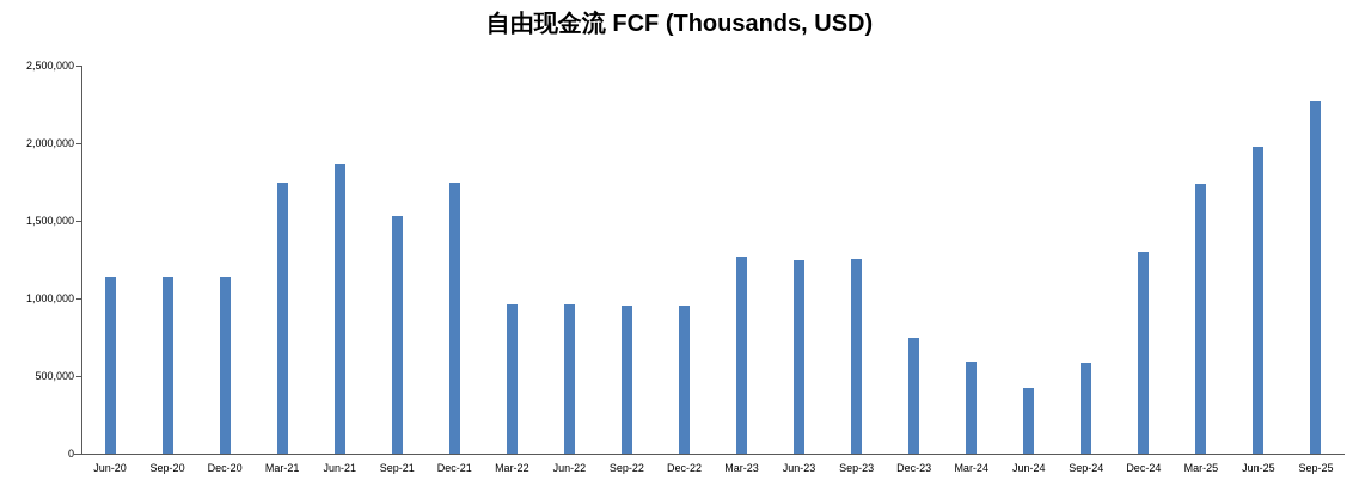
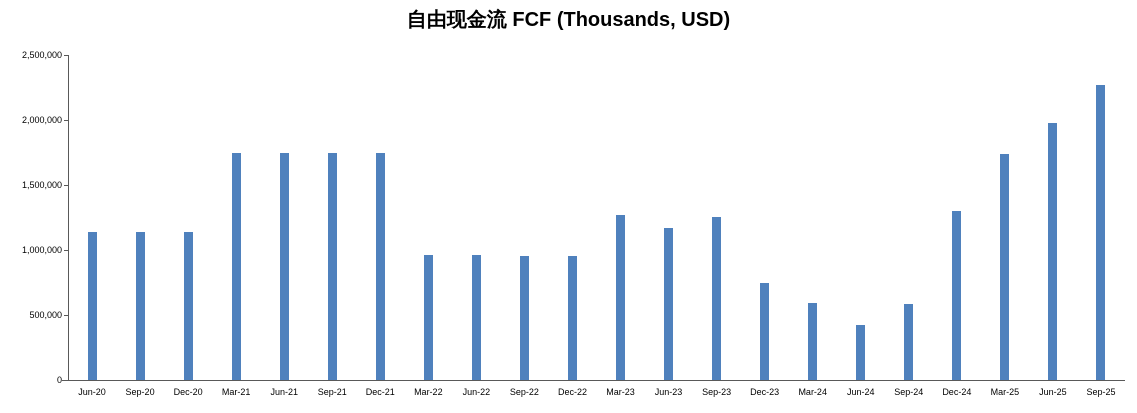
Jun-21: 1870000 -> 1740000
Sep-21: 1530000 -> 1740000
Jun-23: 1250000 -> 1170000
